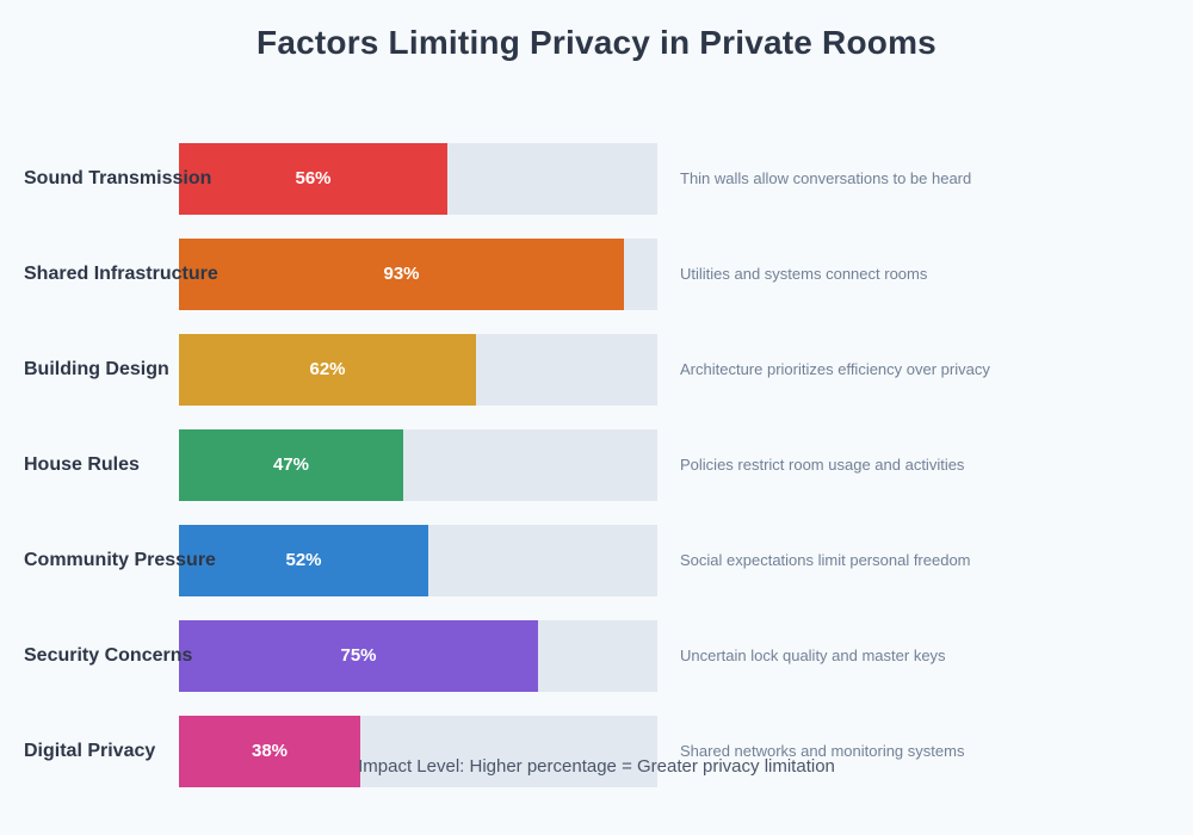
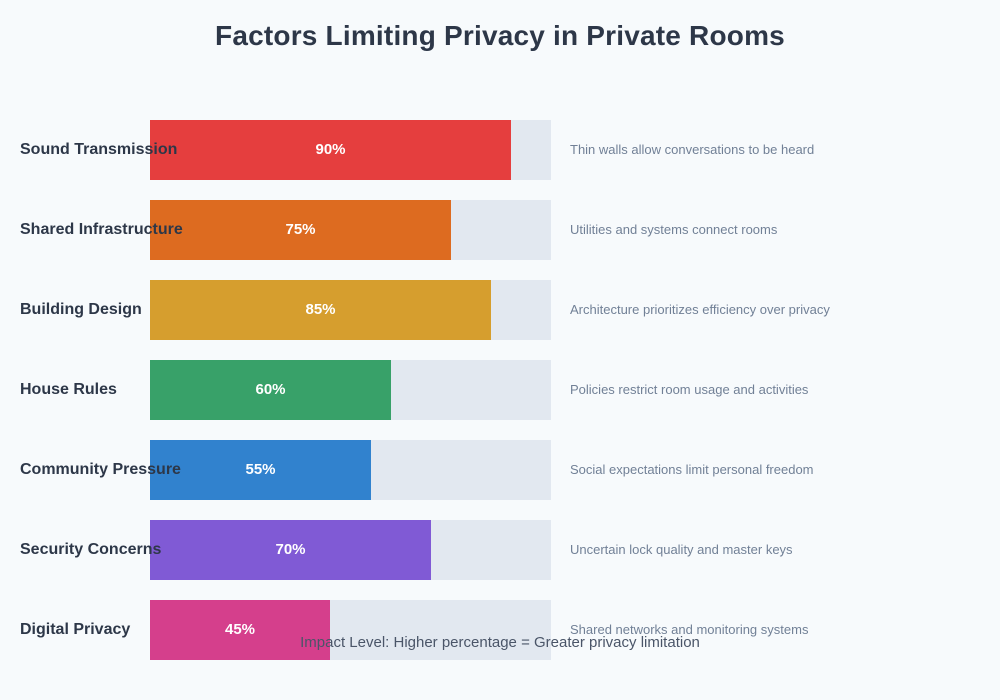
Sound Transmission: 56% -> 90%
Shared Infrastructure: 93% -> 75%
Building Design: 62% -> 85%
House Rules: 47% -> 60%
Community Pressure: 52% -> 55%
Security Concerns: 75% -> 70%
Digital Privacy: 38% -> 45%
